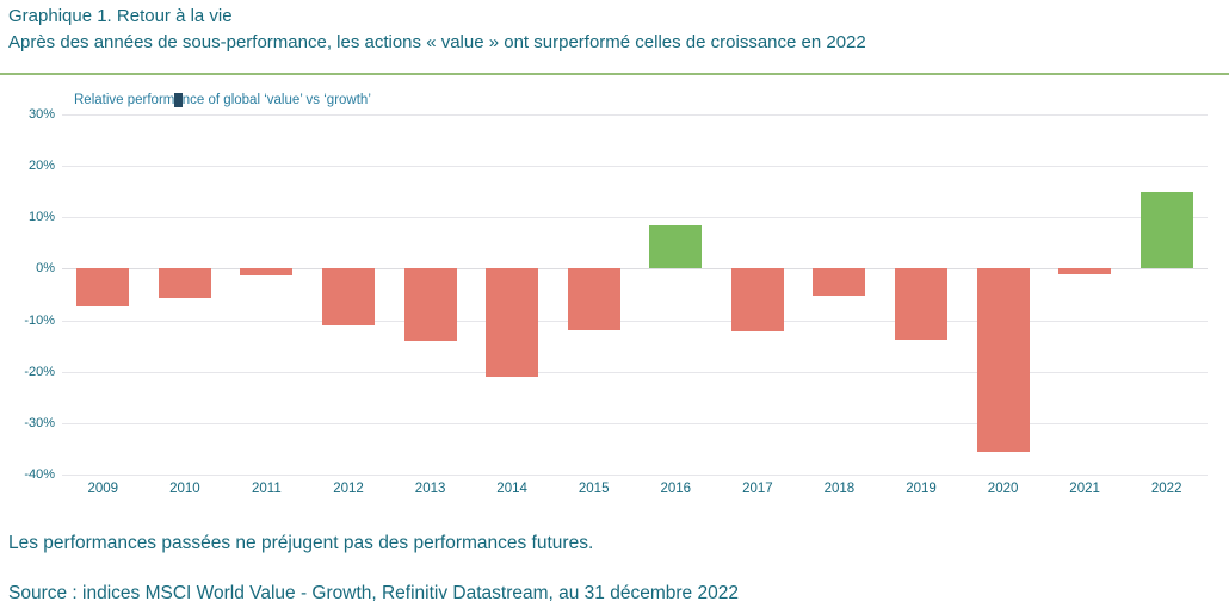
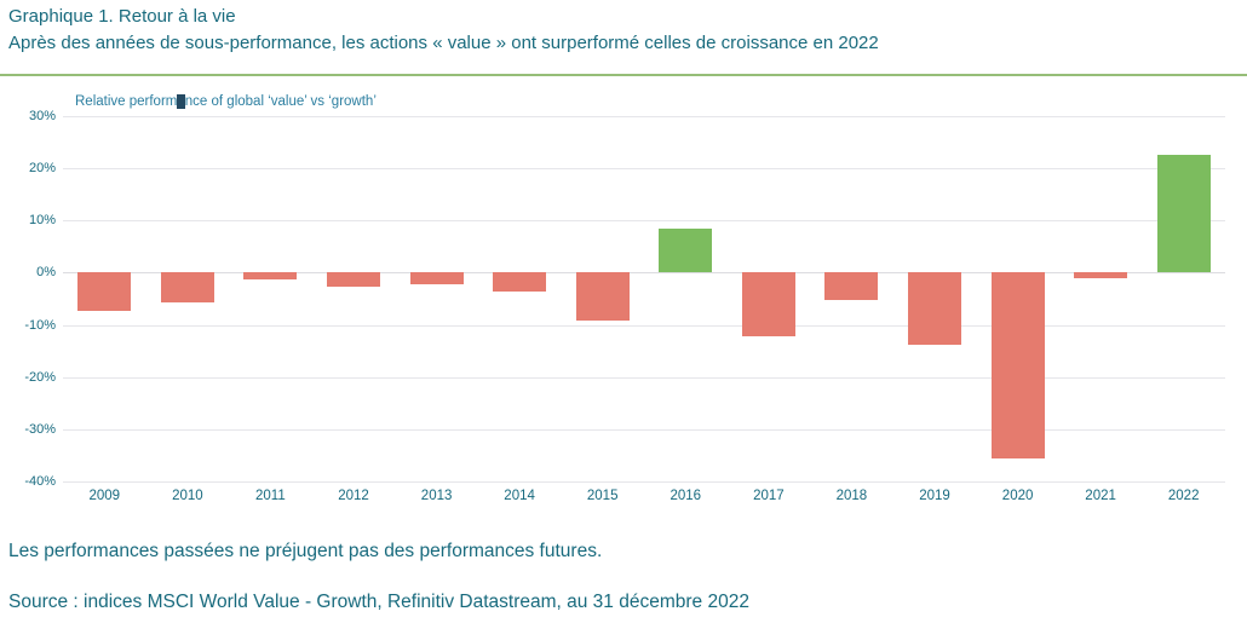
2012: -11% -> -3%
2013: -14% -> -2%
2014: -21% -> -4%
2015: -12% -> -9%
2022: 15% -> 22%
